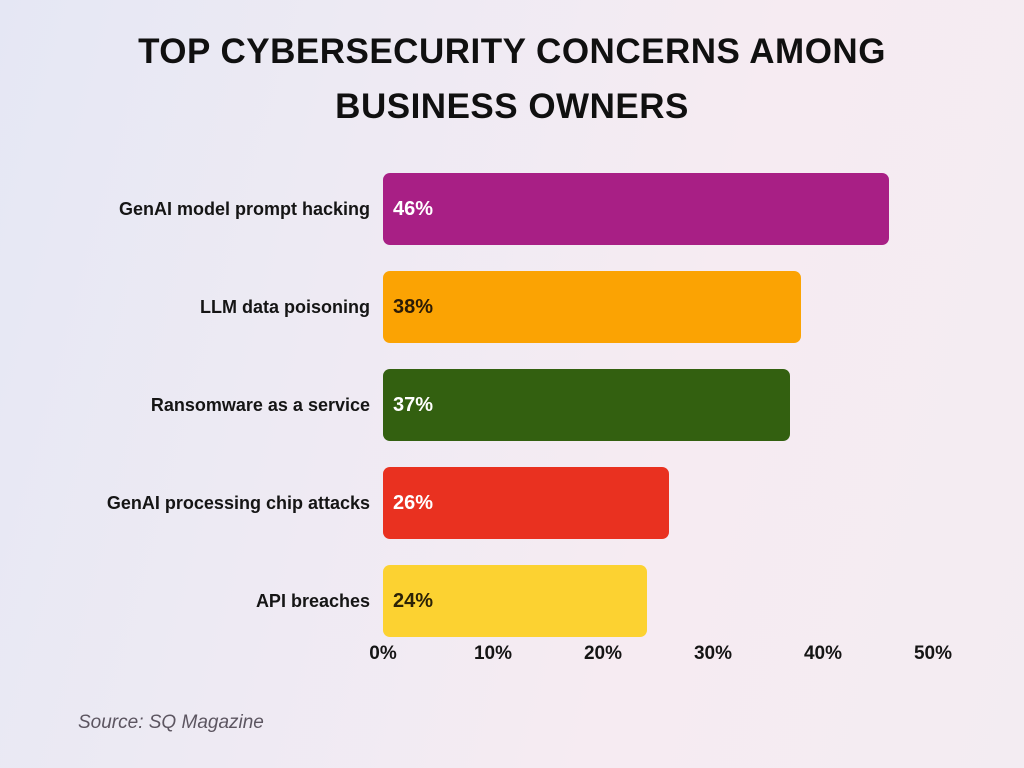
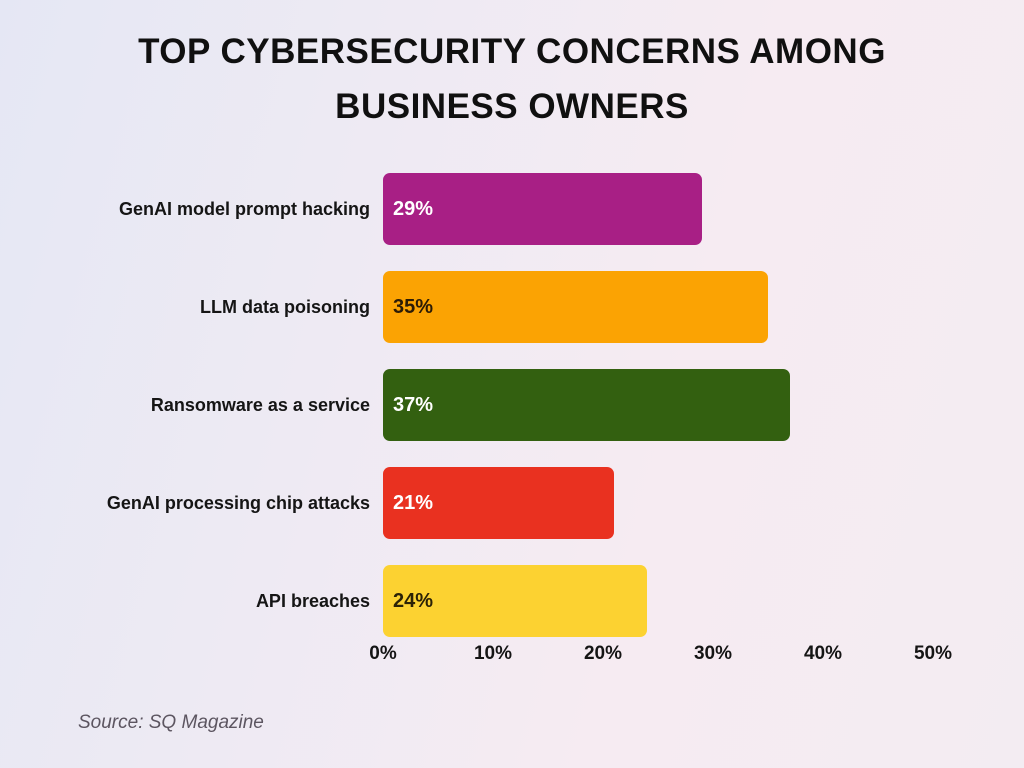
GenAI model prompt hacking: 46% -> 29%
LLM data poisoning: 38% -> 35%
GenAI processing chip attacks: 26% -> 21%
